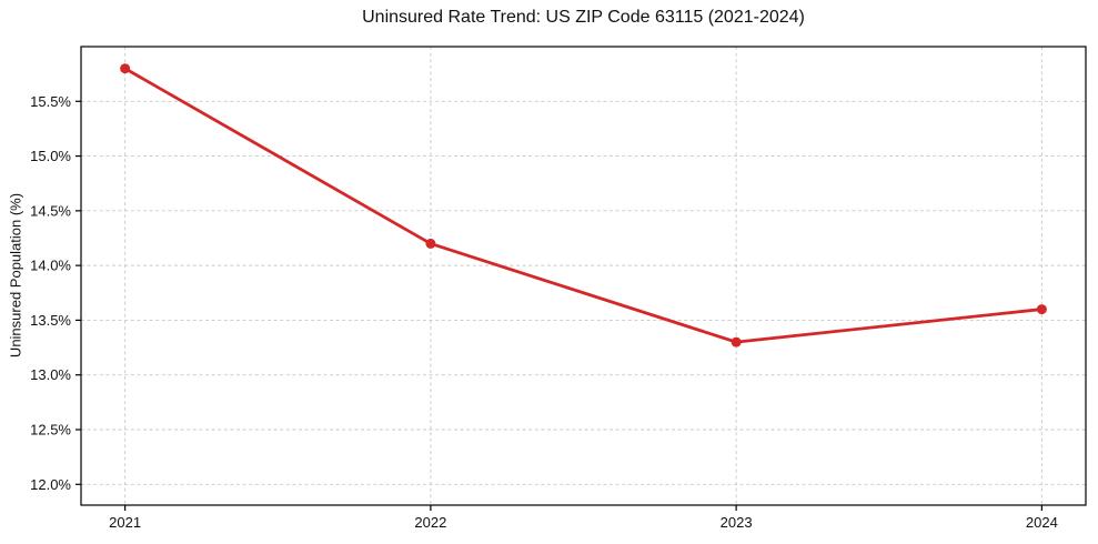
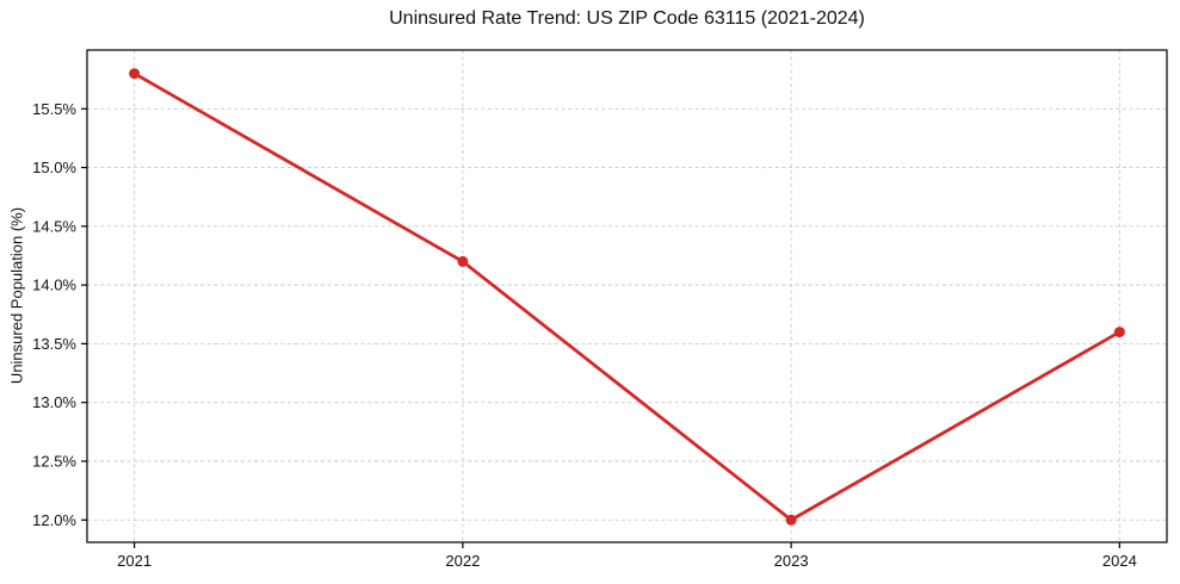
2023: 13.3% -> 12.0%
